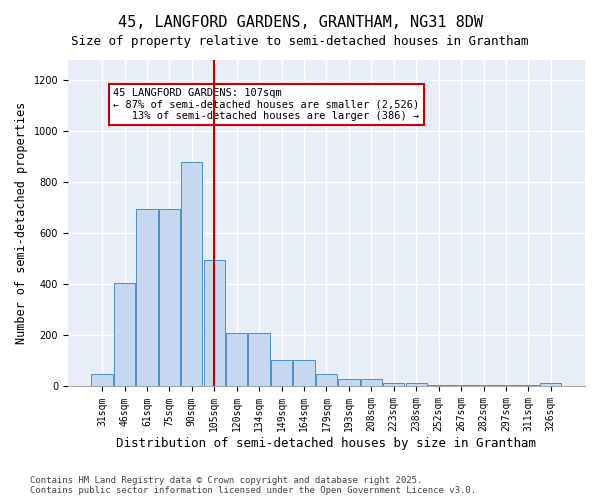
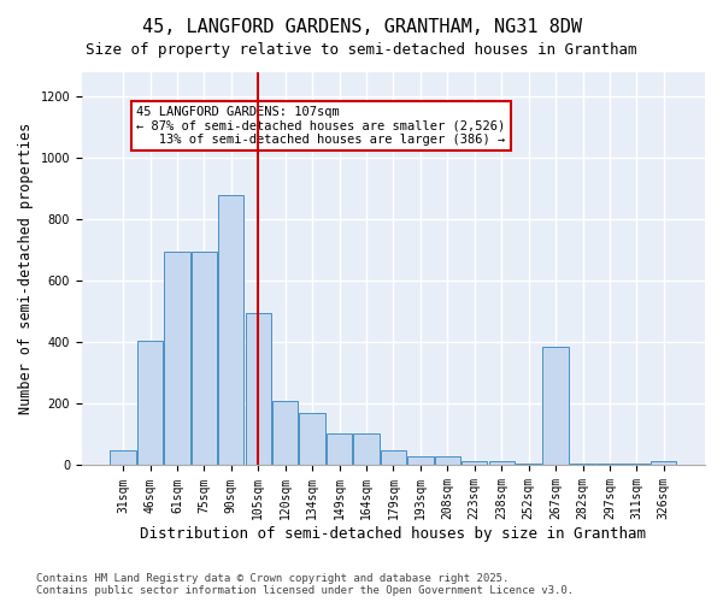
134sqm: 210 -> 170
267sqm: 5 -> 385
